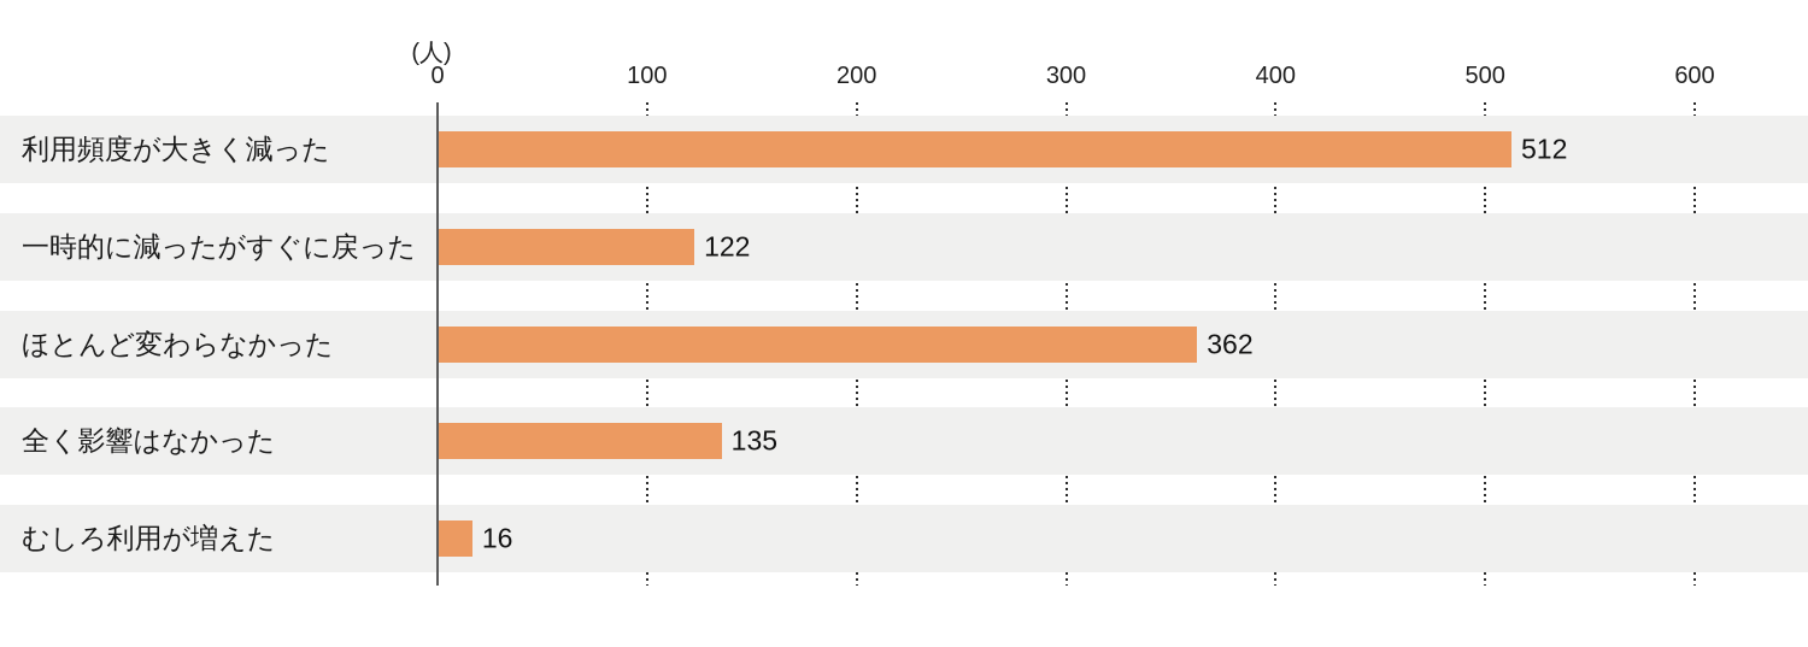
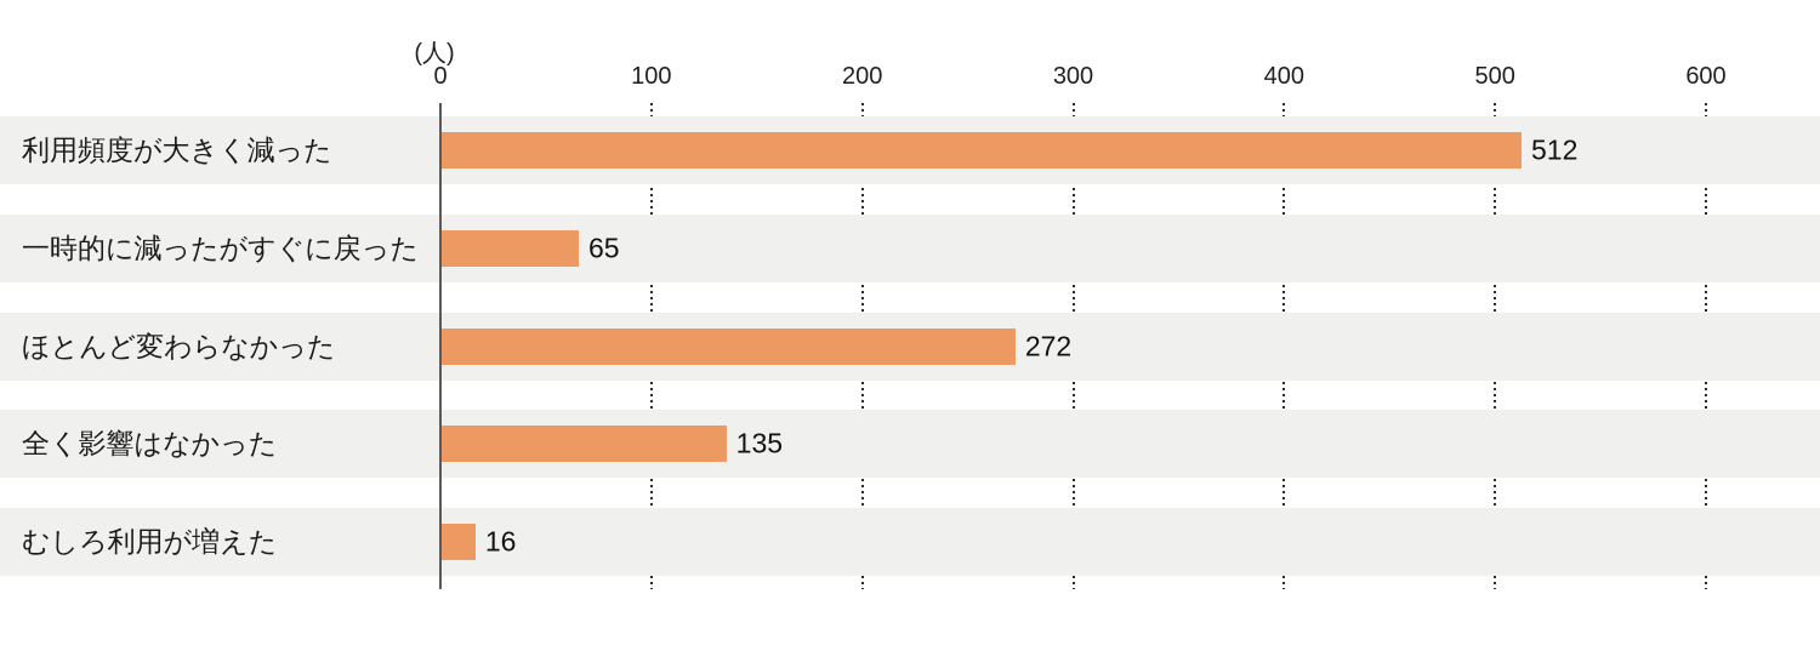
一時的に減ったがすぐに戻った: 122 -> 65
ほとんど変わらなかった: 362 -> 272
